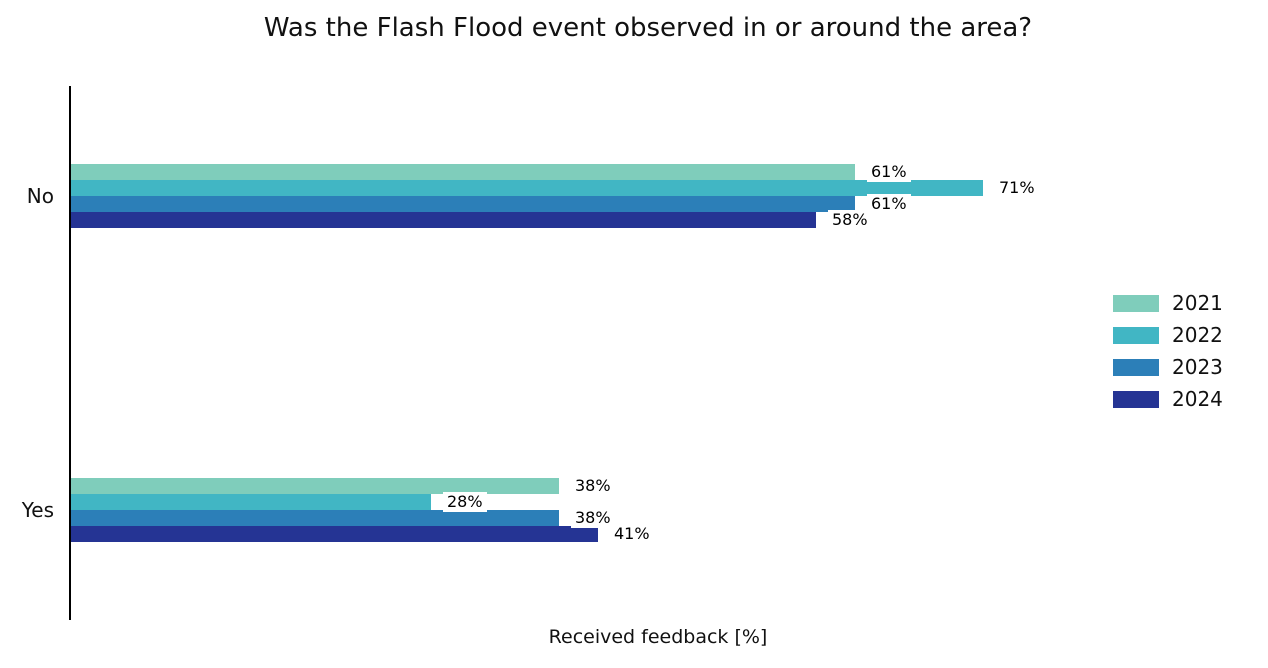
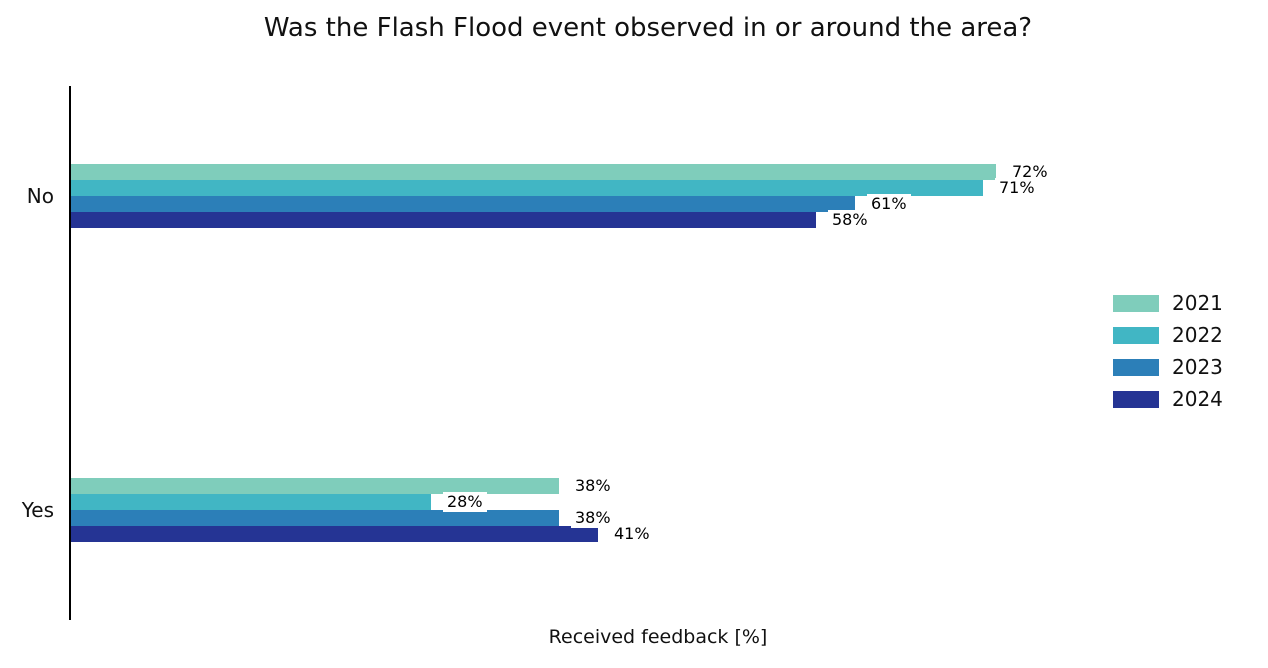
2021/No: 61% -> 72%
